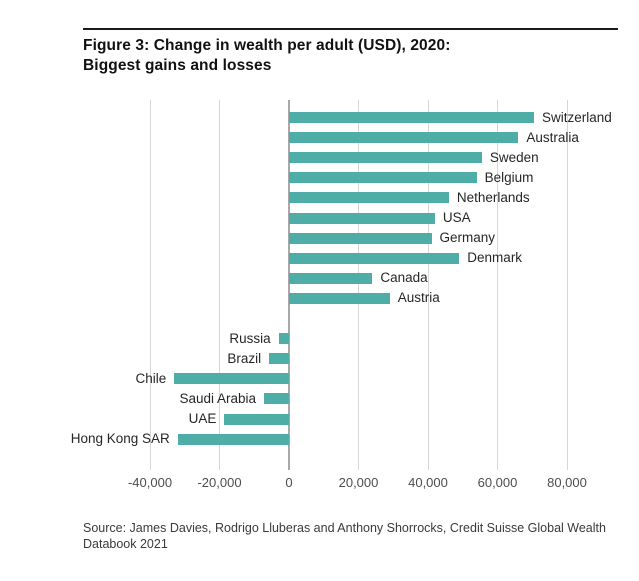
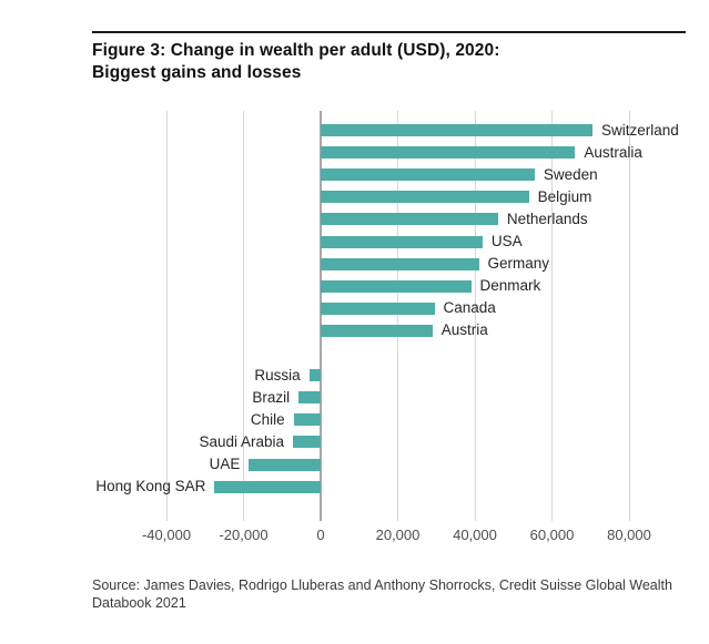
Denmark: 49000 -> 39000
Canada: 24000 -> 30000
Chile: -33000 -> -7000
Hong Kong SAR: -32000 -> -28000
